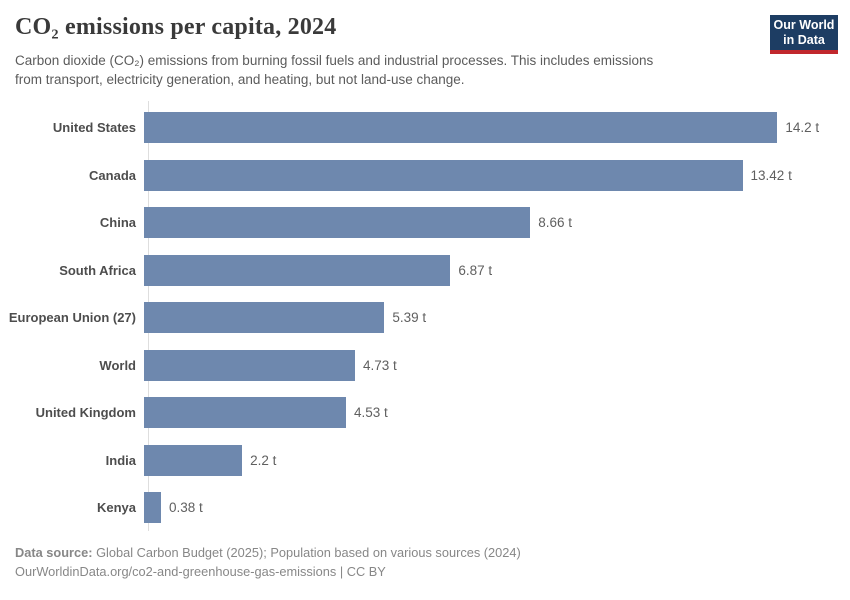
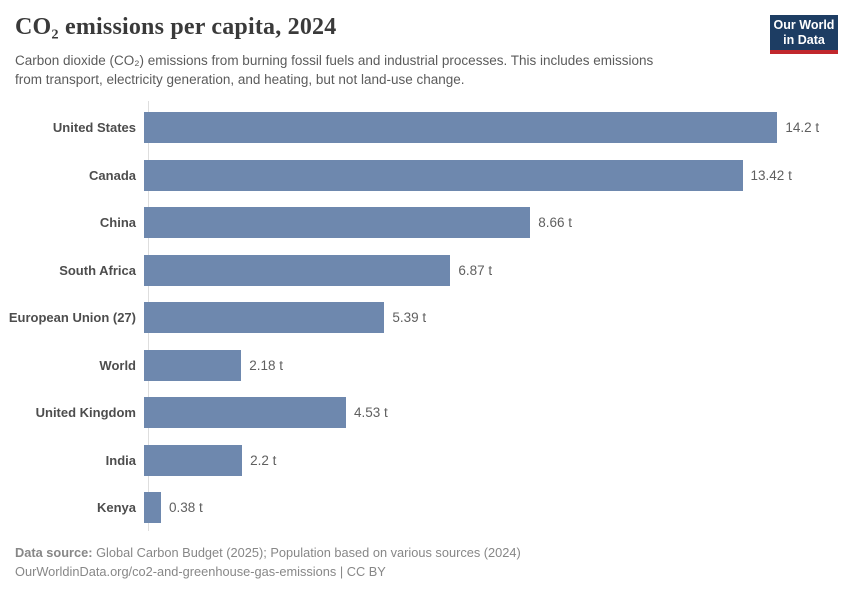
World: 4.73 -> 2.18
